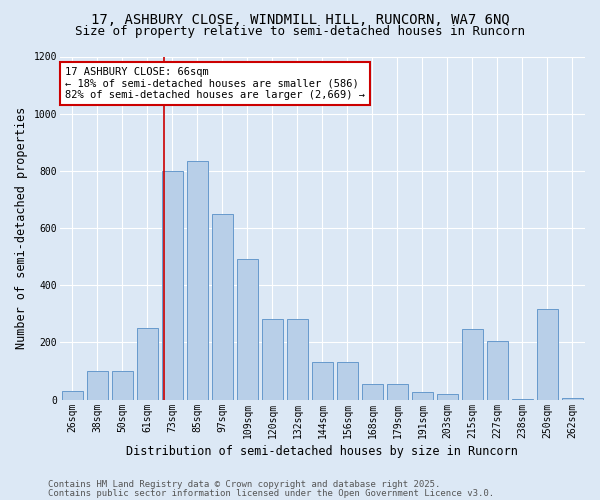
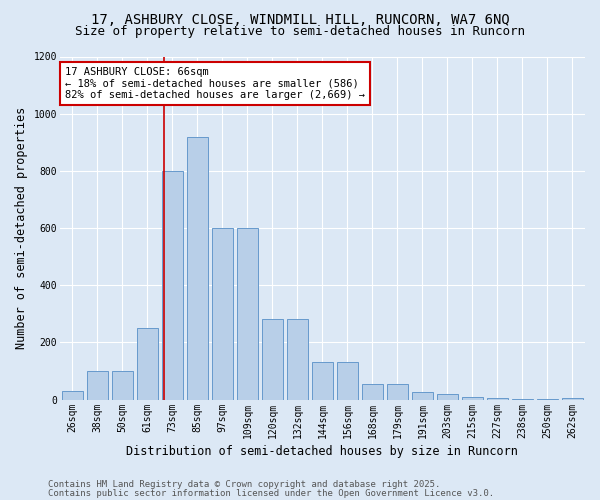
85sqm: 835 -> 920
97sqm: 650 -> 600
109sqm: 490 -> 600
215sqm: 245 -> 10
227sqm: 205 -> 5
250sqm: 315 -> 2
